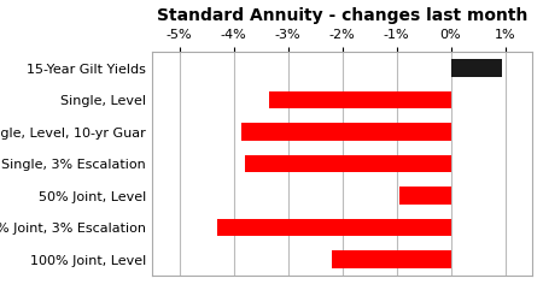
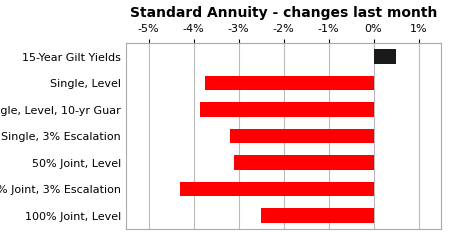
15-Year Gilt Yields: 0.95% -> 0.50%
Single, Level: -3.35% -> -3.75%
Single, 3% Escalation: -3.80% -> -3.20%
50% Joint, Level: -0.95% -> -3.10%
100% Joint, Level: -2.20% -> -2.50%
